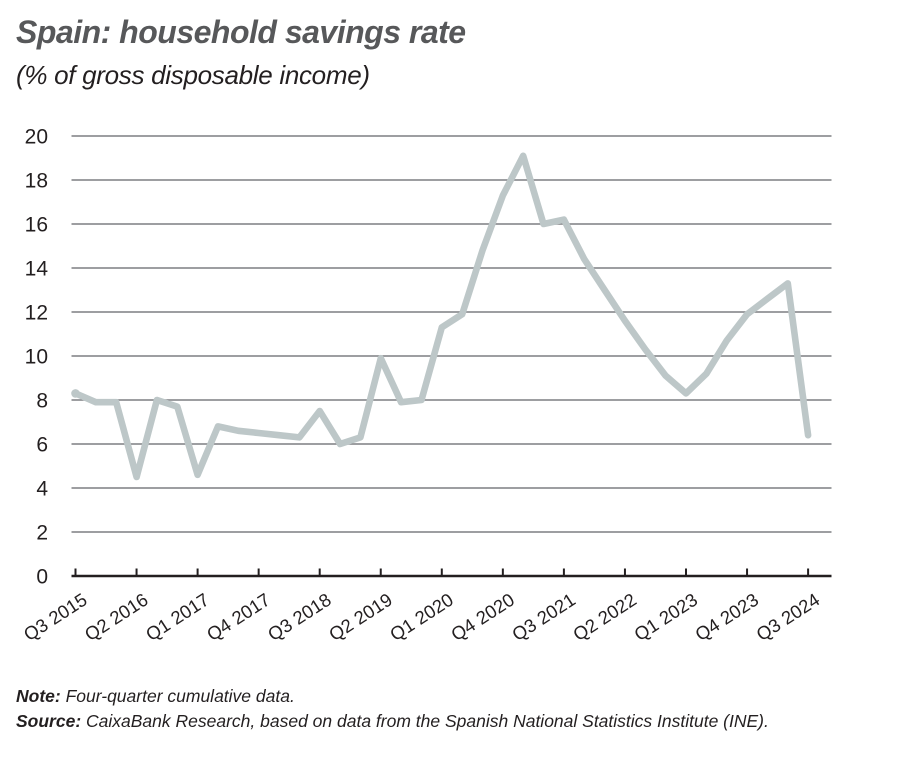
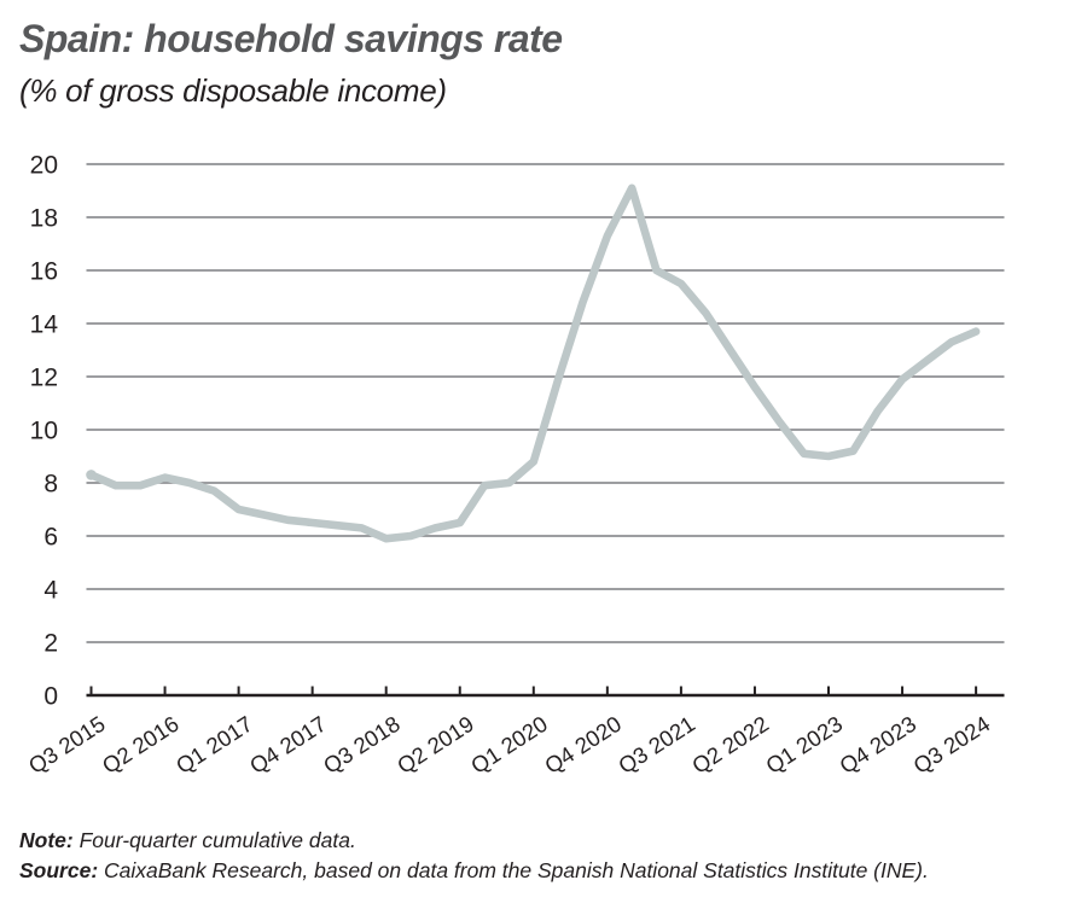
Q2 2016: 4.5 -> 8.2
Q1 2017: 4.6 -> 7.0
Q3 2018: 7.5 -> 5.9
Q2 2019: 9.9 -> 6.5
Q1 2020: 11.3 -> 8.8
Q3 2021: 16.2 -> 15.5
Q1 2023: 8.3 -> 9.0
Q3 2024: 6.4 -> 13.7
